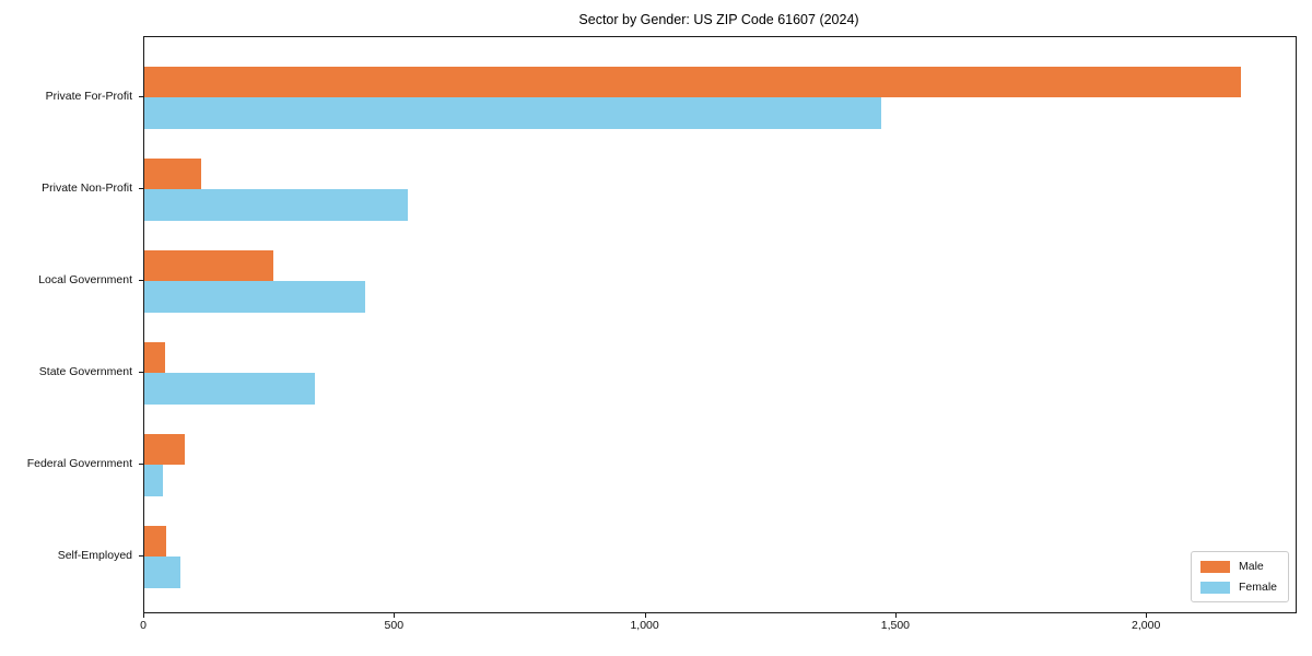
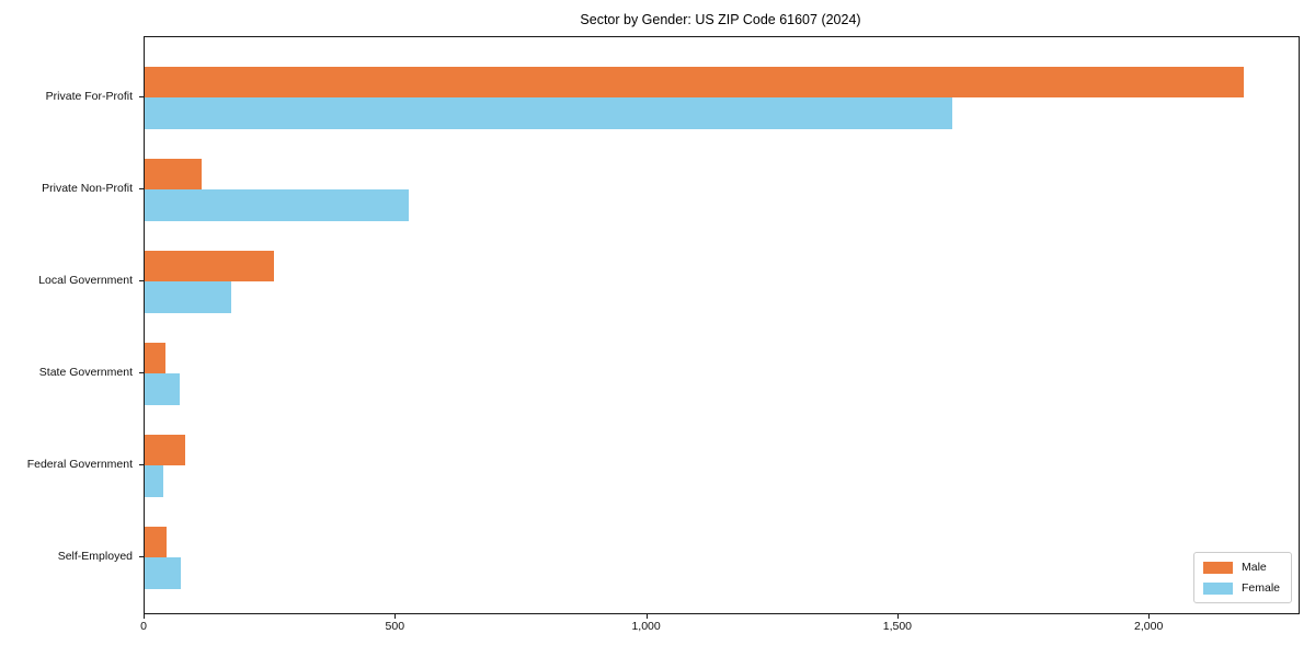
Female/Private For-Profit: 1470 -> 1610
Female/Local Government: 440 -> 170
Female/State Government: 340 -> 70
